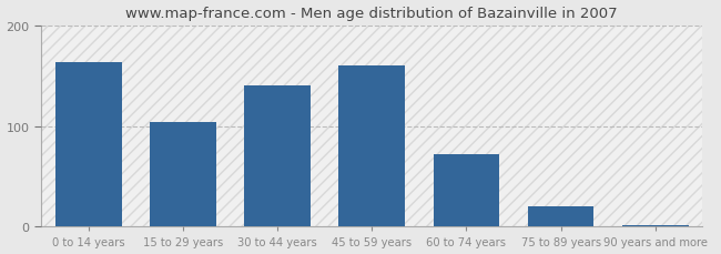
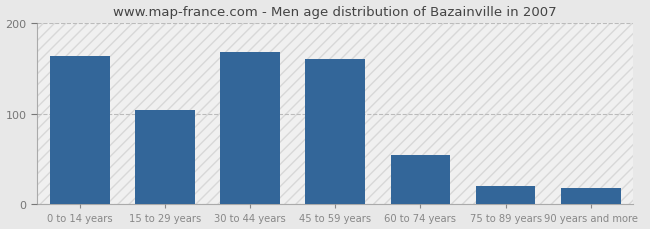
30 to 44 years: 140 -> 168
60 to 74 years: 72 -> 54
90 years and more: 2 -> 18
